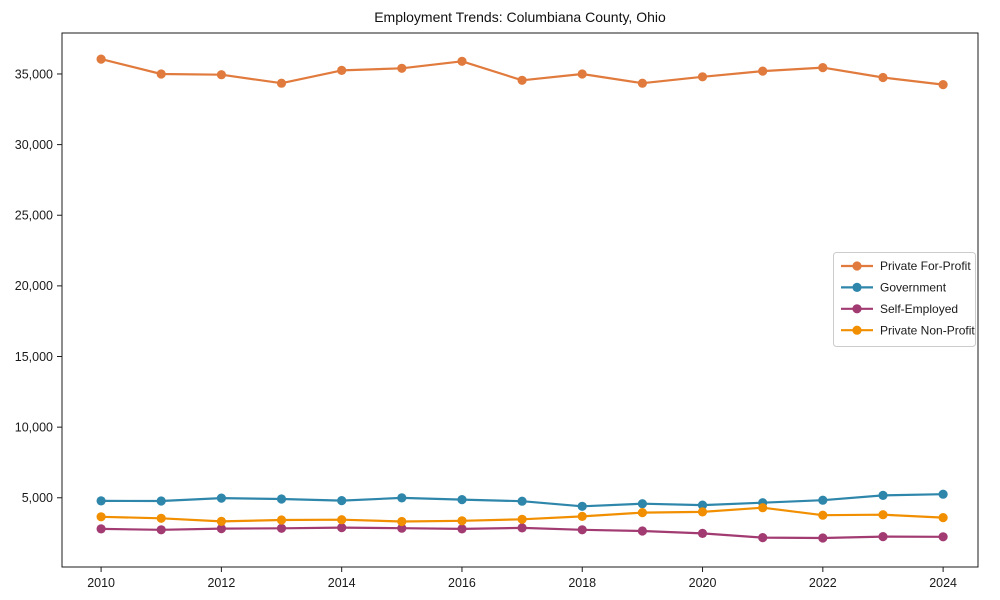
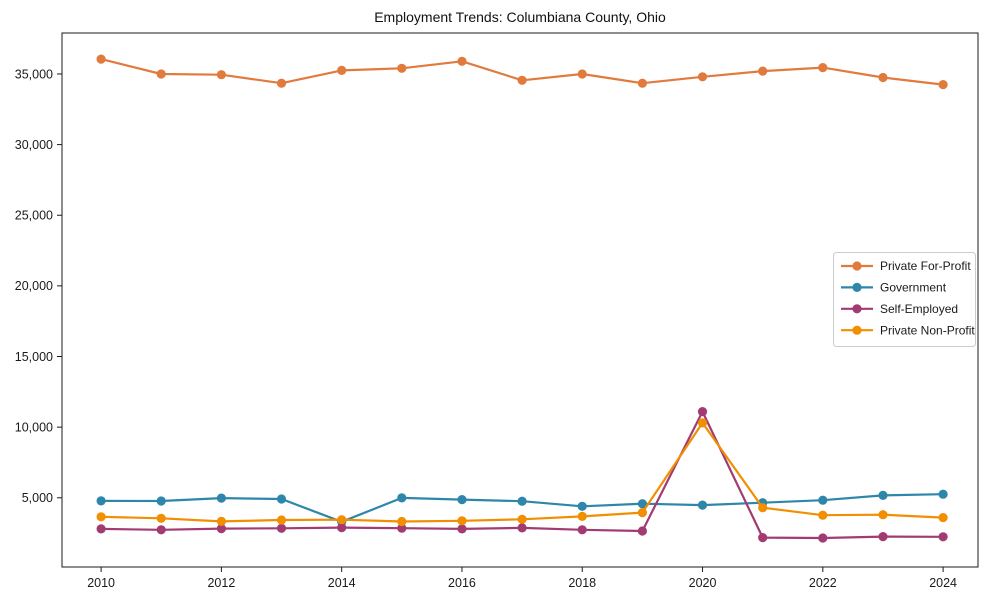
Government/2014: 4800 -> 3300
Self-Employed/2020: 2500 -> 11100
Private Non-Profit/2020: 4000 -> 10300
